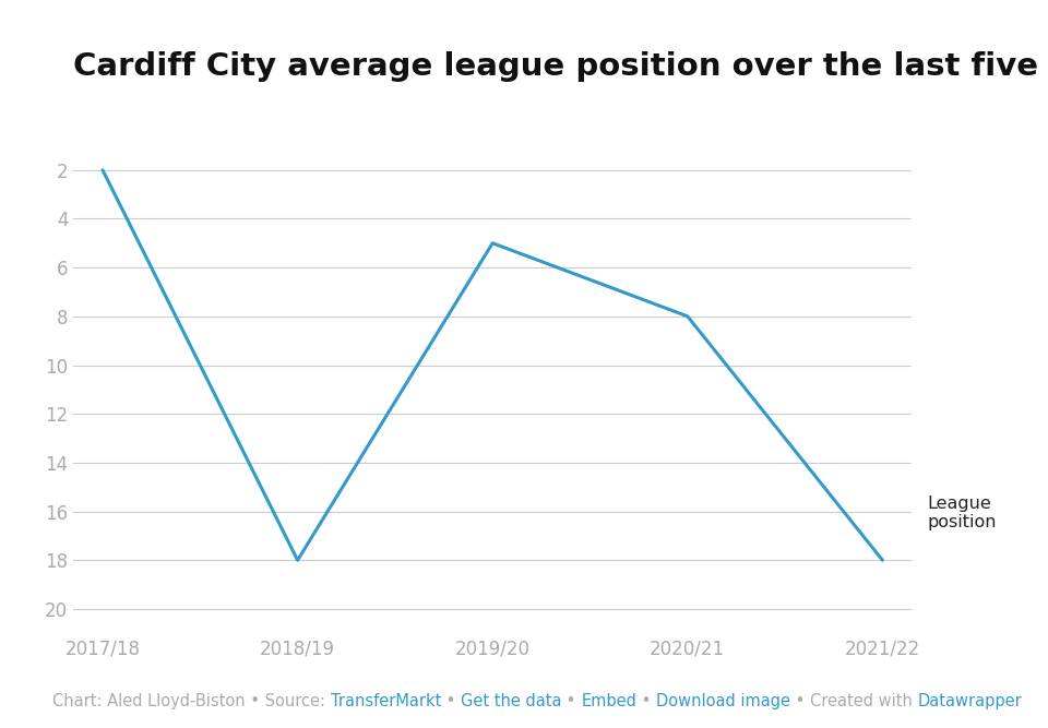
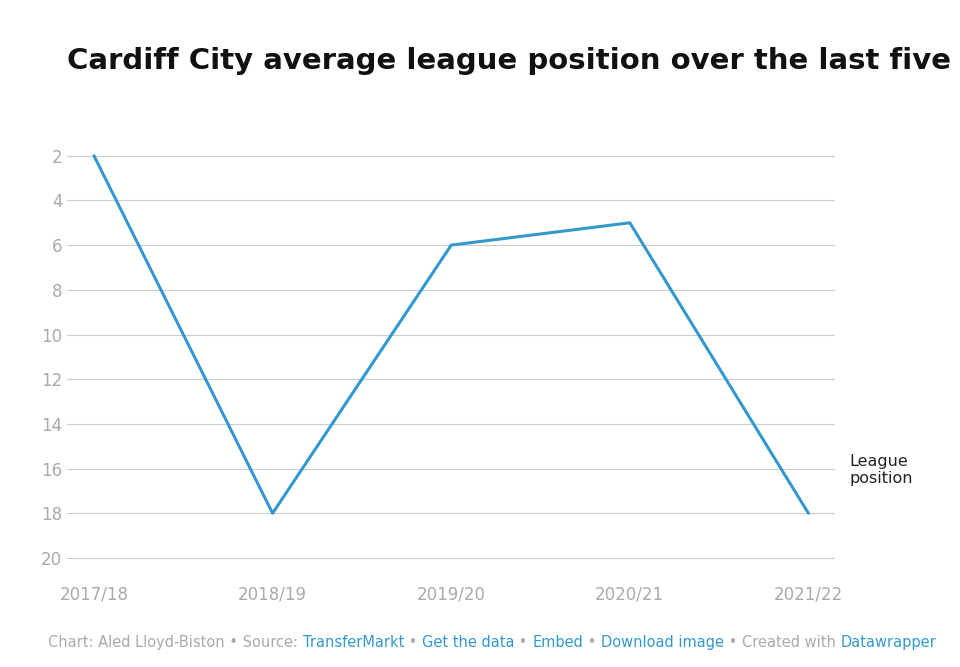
2019/20: 5 -> 6
2020/21: 8 -> 5
